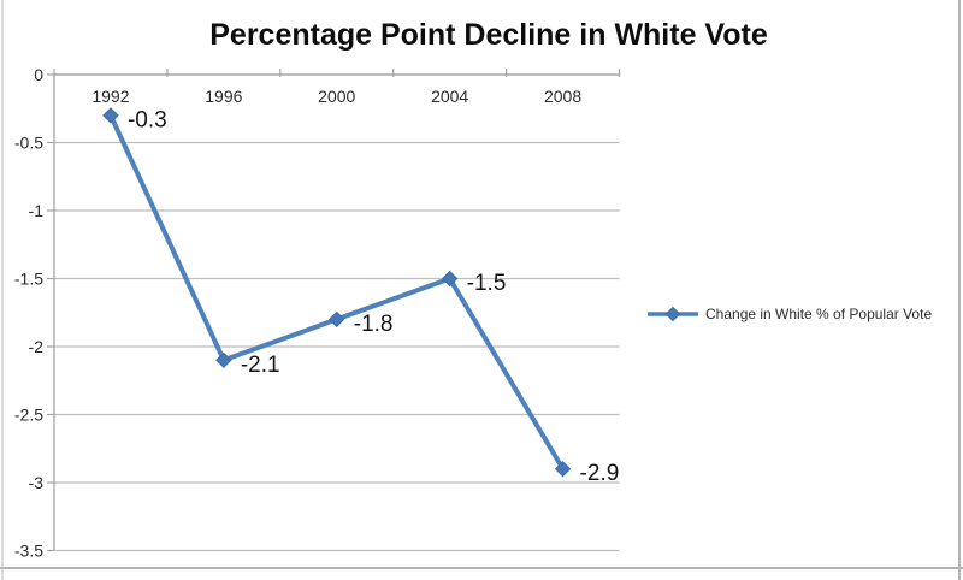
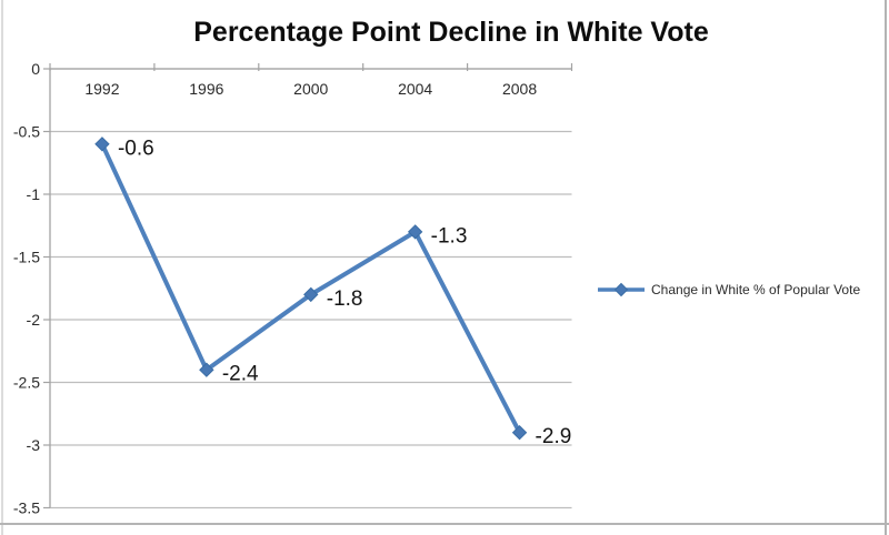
1992: -0.3 -> -0.6
1996: -2.1 -> -2.4
2004: -1.5 -> -1.3
